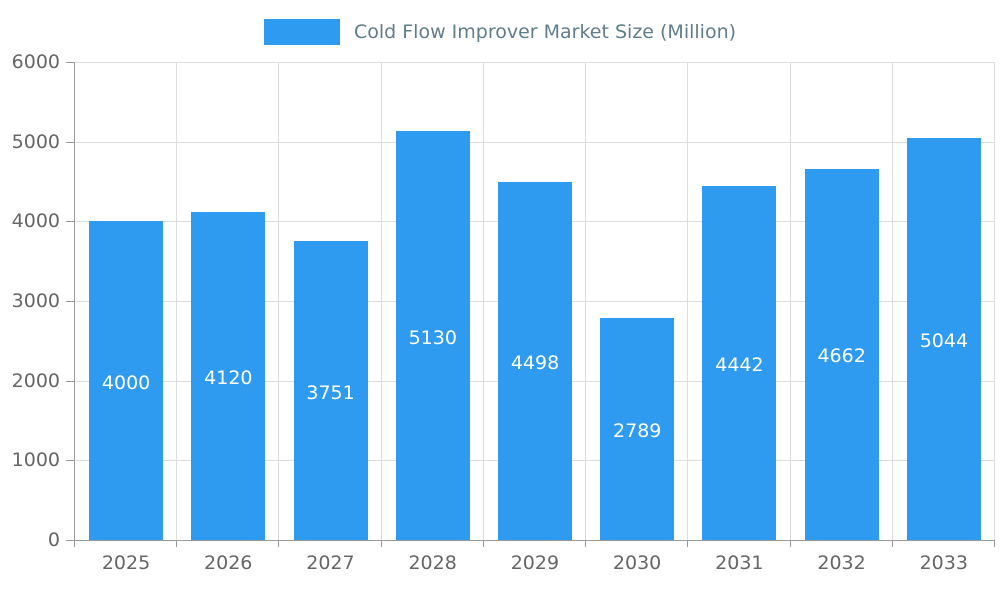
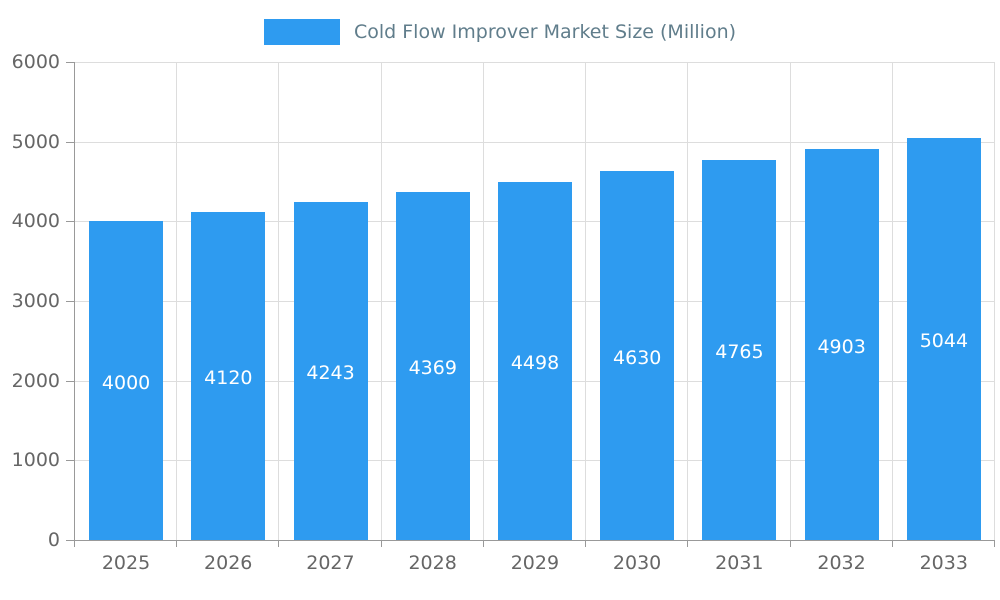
2027: 3751 -> 4243
2028: 5130 -> 4369
2030: 2789 -> 4630
2031: 4442 -> 4765
2032: 4662 -> 4903
